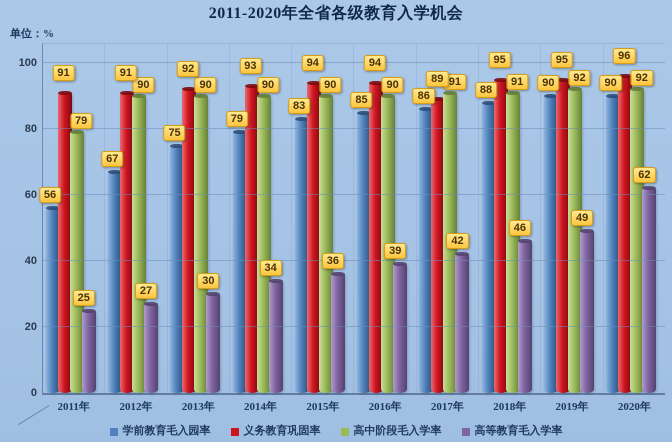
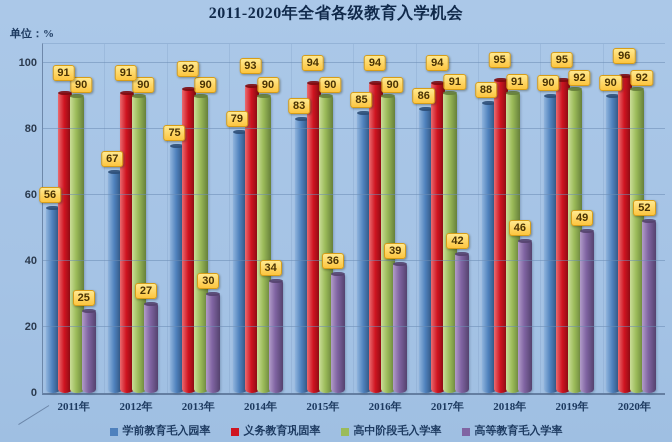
高中阶段毛入学率/2011年: 79 -> 90
义务教育巩固率/2017年: 89 -> 94
高等教育毛入学率/2020年: 62 -> 52
